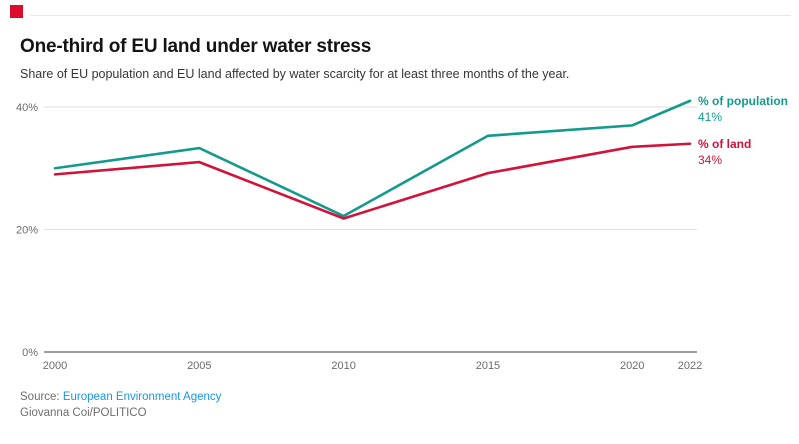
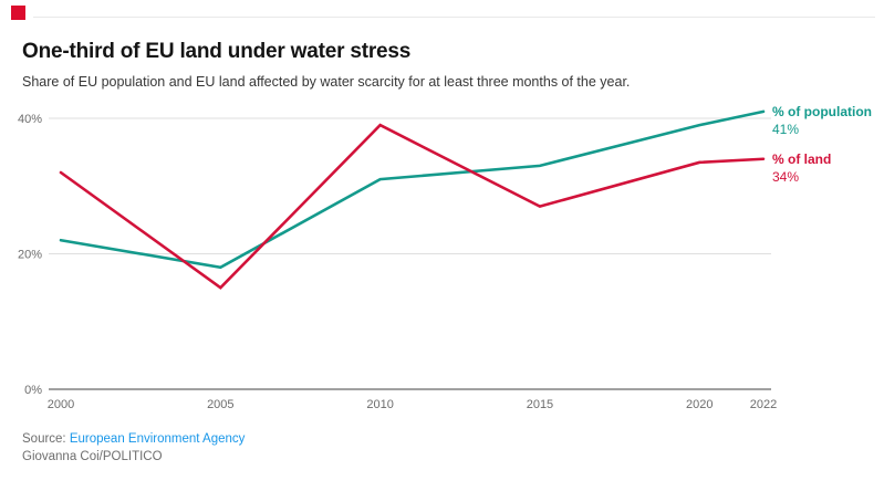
% of population/2000: 30% -> 22%
% of land/2000: 29% -> 32%
% of population/2005: 33% -> 18%
% of land/2005: 31% -> 15%
% of population/2010: 22% -> 31%
% of land/2010: 22% -> 39%
% of population/2015: 35% -> 33%
% of land/2015: 29% -> 27%
% of population/2020: 37% -> 39%
